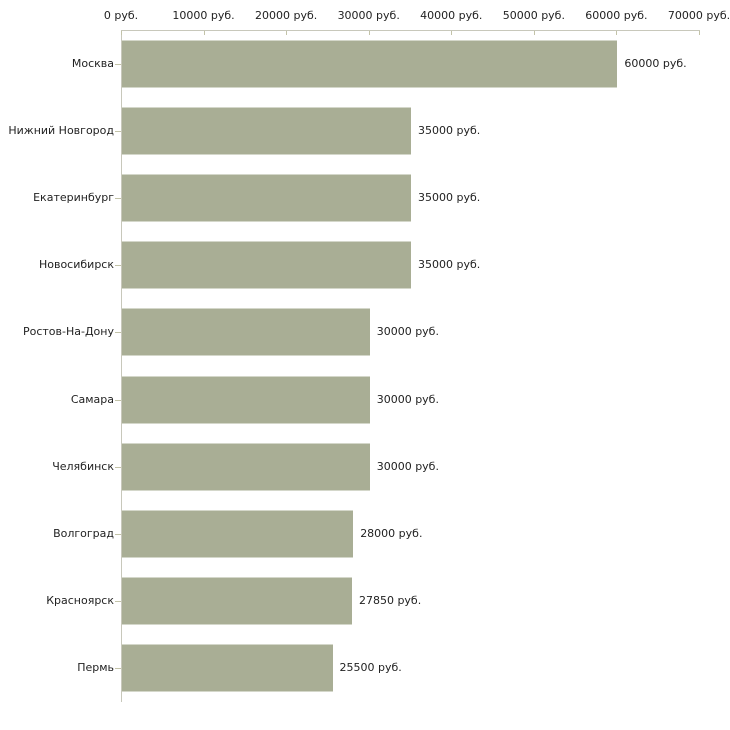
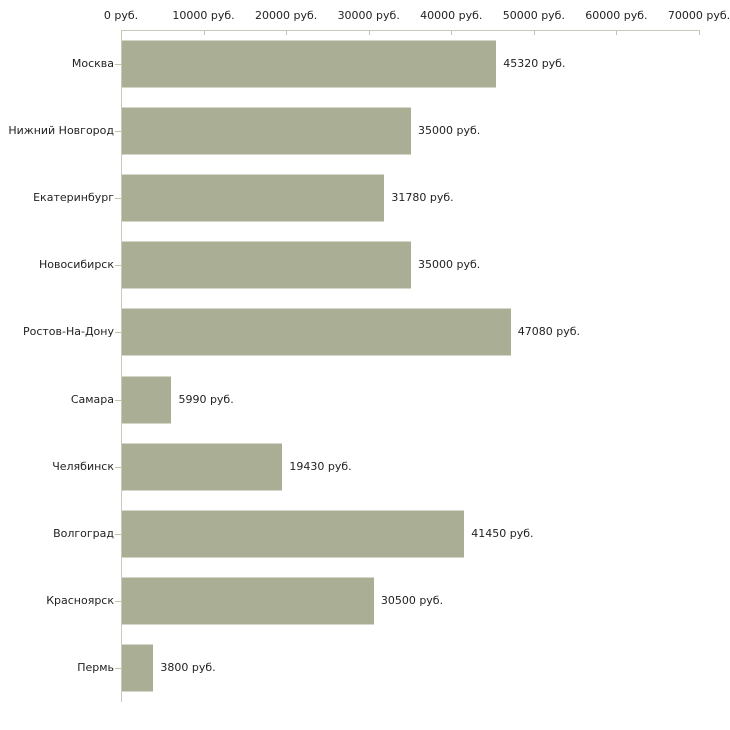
Москва: 60000 -> 45320
Екатеринбург: 35000 -> 31780
Ростов-На-Дону: 30000 -> 47080
Самара: 30000 -> 5990
Челябинск: 30000 -> 19430
Волгоград: 28000 -> 41450
Красноярск: 27850 -> 30500
Пермь: 25500 -> 3800
